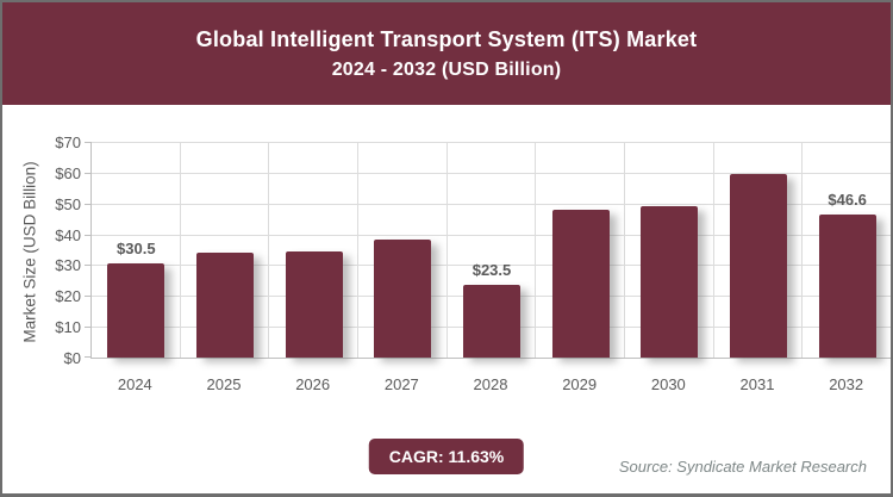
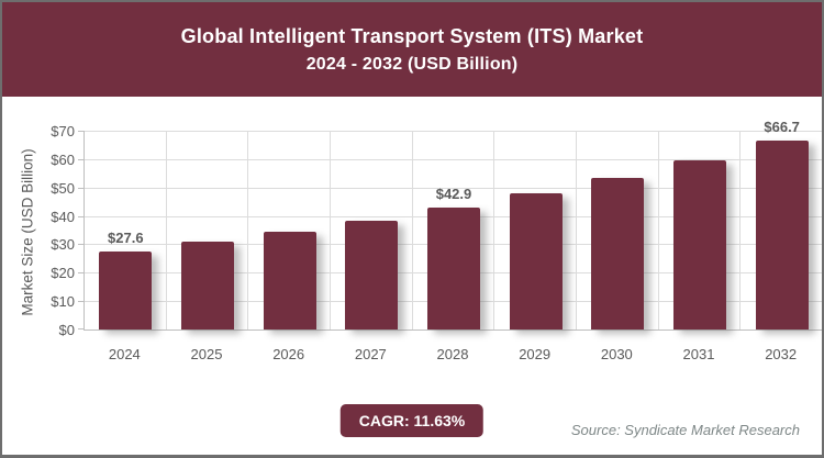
2024: $30.5 -> $27.6
2025: $34 -> $31
2028: $23.5 -> $42.9
2030: $49 -> $54
2032: $46.6 -> $66.7
